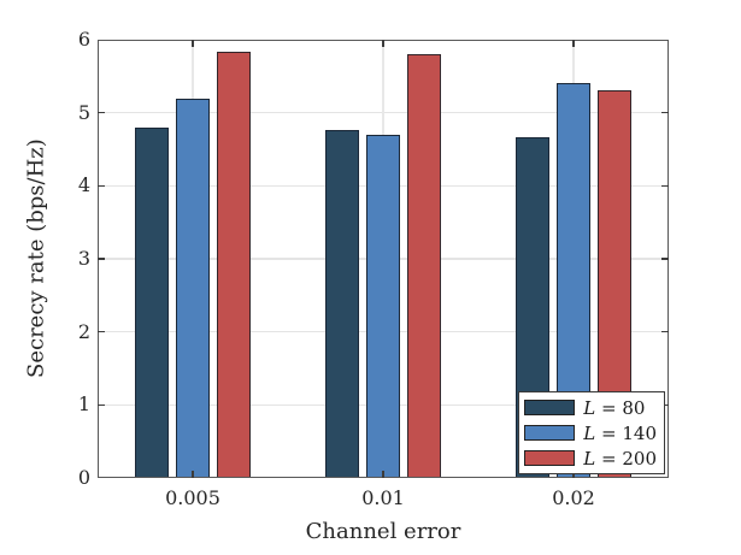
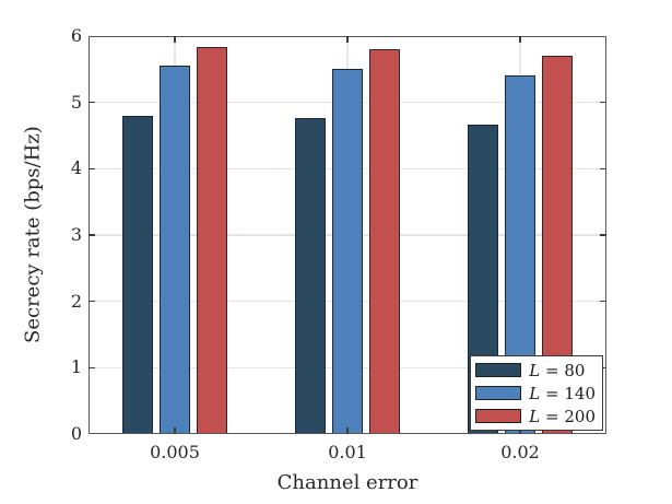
L = 140/0.005: 5.2 -> 5.5
L = 140/0.01: 4.7 -> 5.5
L = 200/0.02: 5.3 -> 5.7
